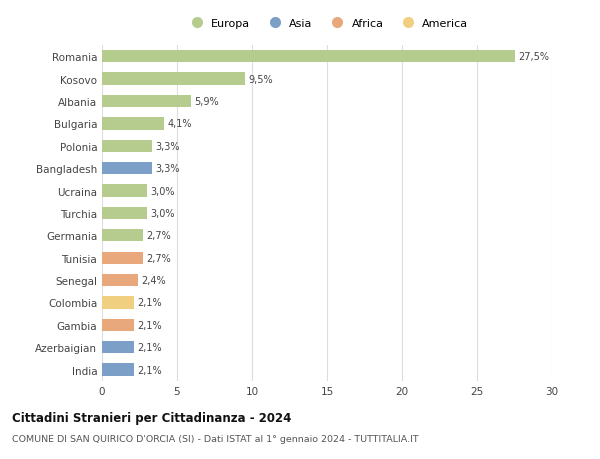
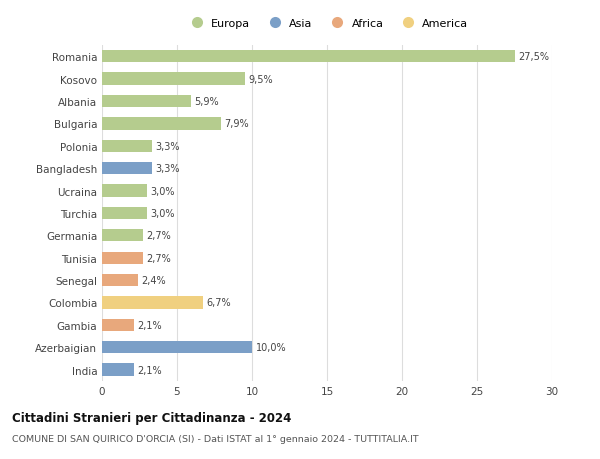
Bulgaria: 4,1% -> 7,9%
Colombia: 2,1% -> 6,7%
Azerbaigian: 2,1% -> 10,0%
